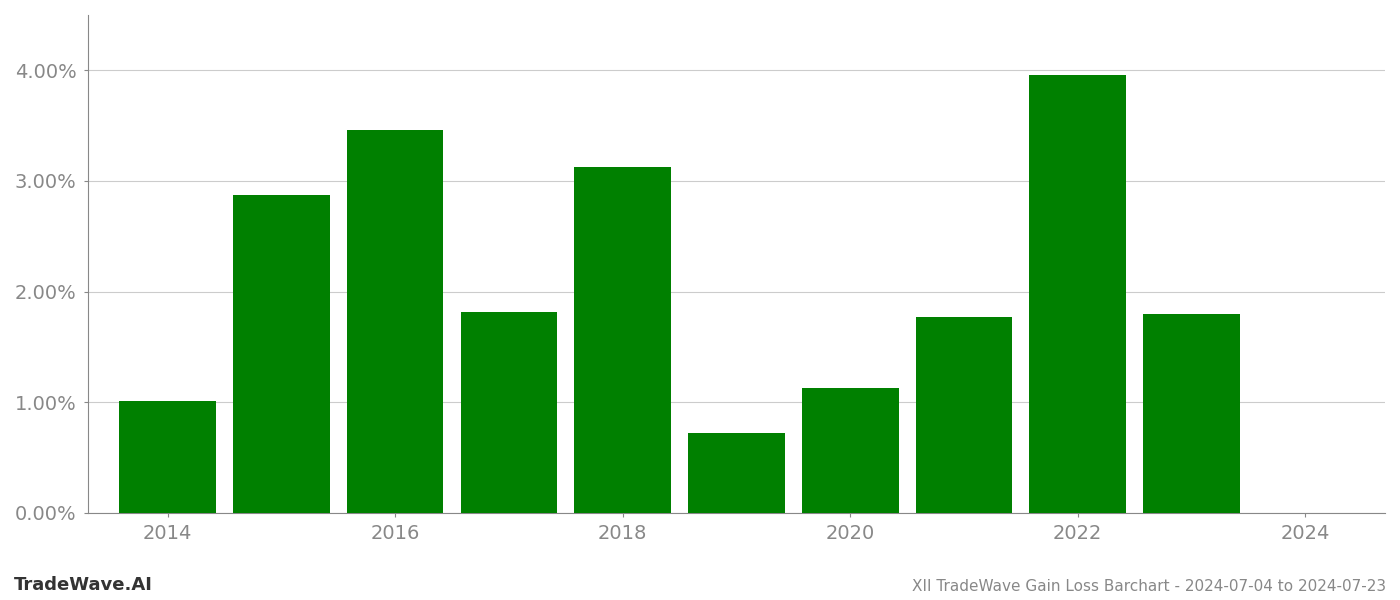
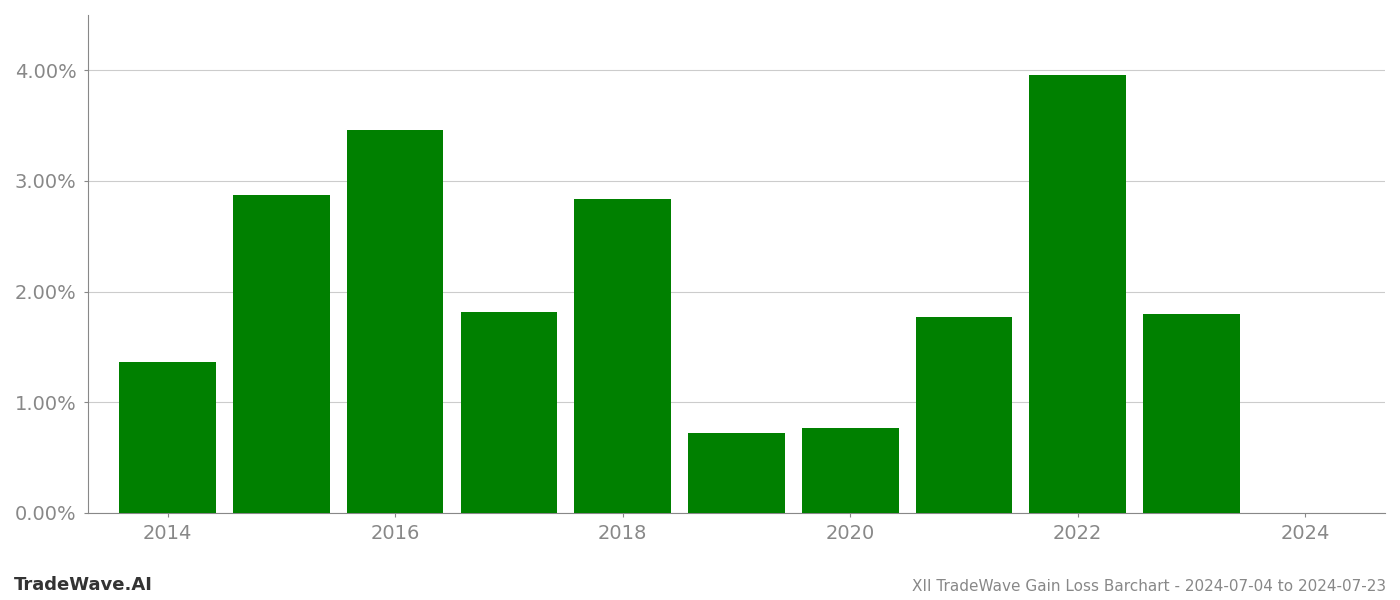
2014: 1.01% -> 1.36%
2018: 3.13% -> 2.84%
2020: 1.13% -> 0.77%
